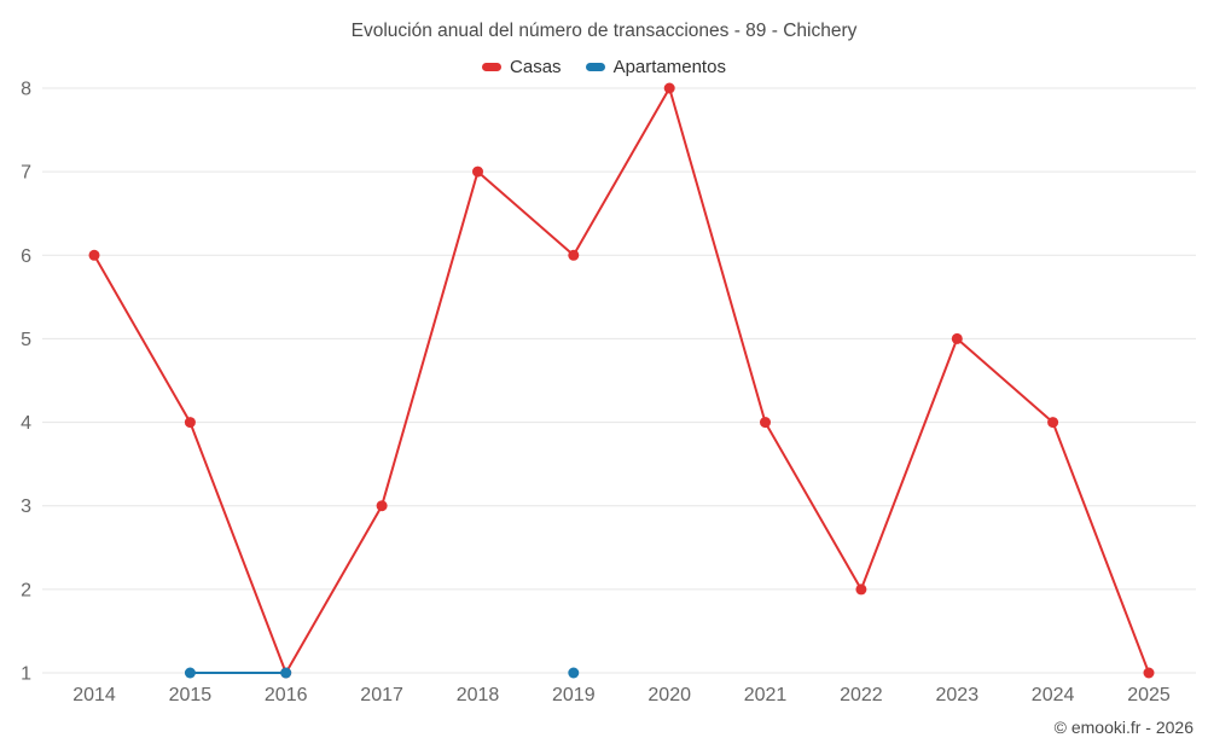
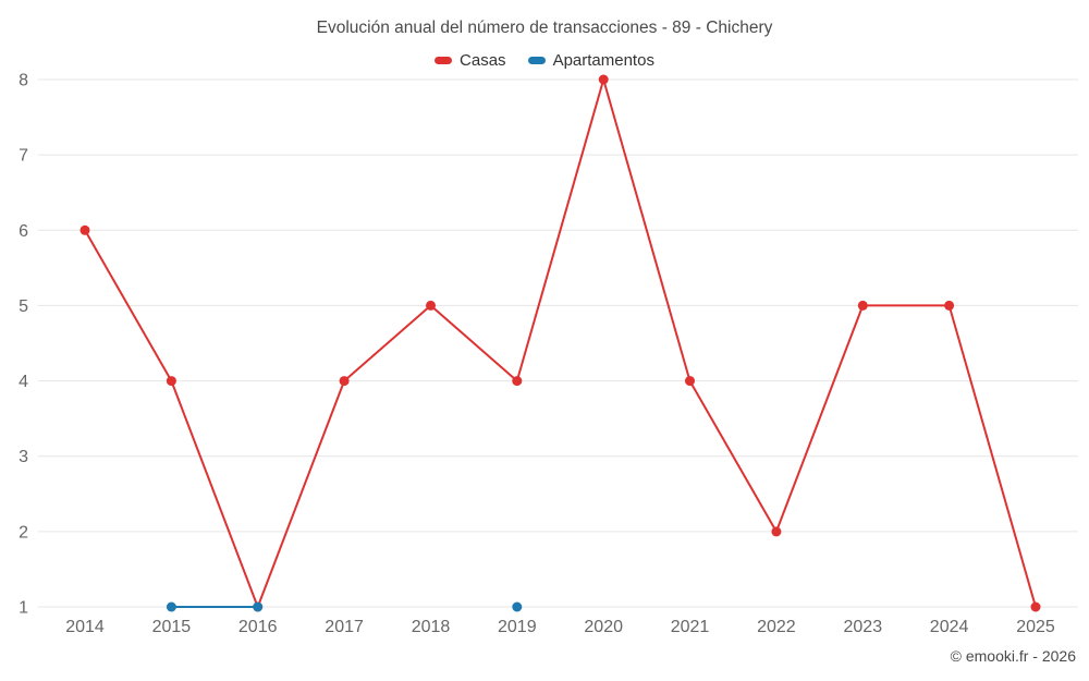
Casas/2017: 3 -> 4
Casas/2018: 7 -> 5
Casas/2019: 6 -> 4
Casas/2024: 4 -> 5
